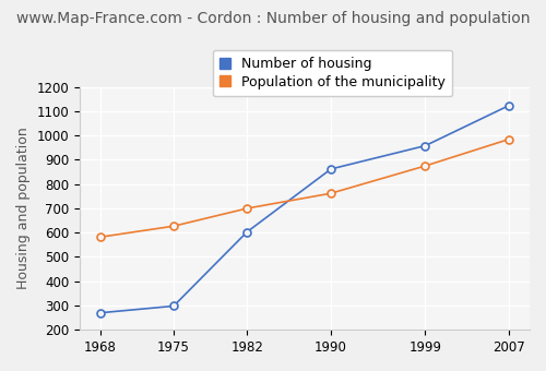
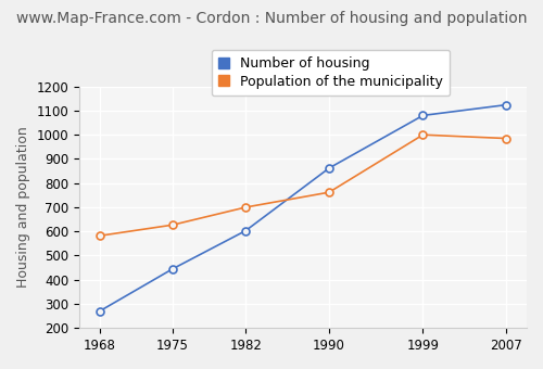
Number of housing/1975: 298 -> 445
Number of housing/1999: 958 -> 1080
Population of the municipality/1999: 875 -> 1000
